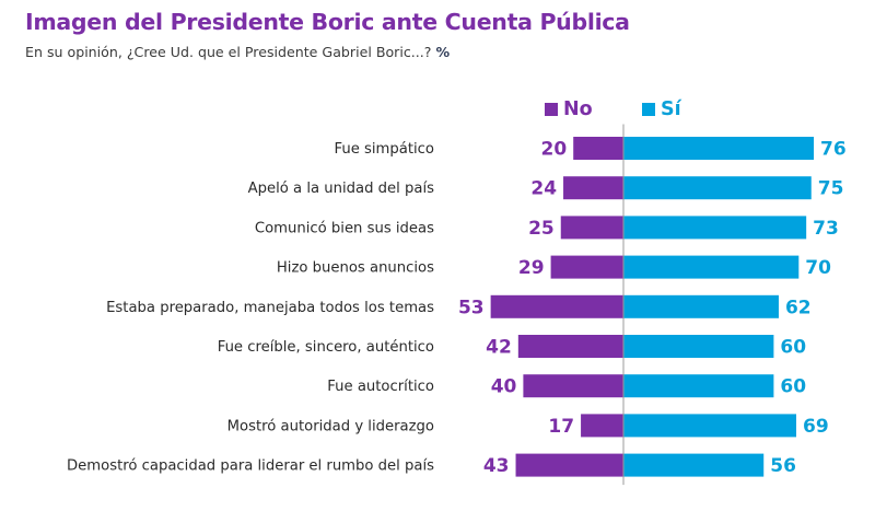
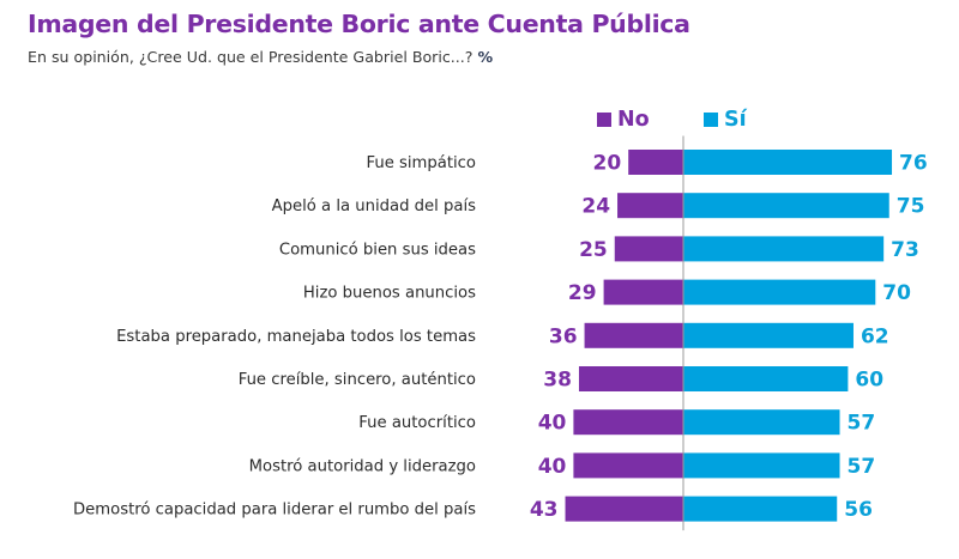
No/Estaba preparado, manejaba todos los temas: 53 -> 36
No/Fue creíble, sincero, auténtico: 42 -> 38
Sí/Fue autocrítico: 60 -> 57
No/Mostró autoridad y liderazgo: 17 -> 40
Sí/Mostró autoridad y liderazgo: 69 -> 57
